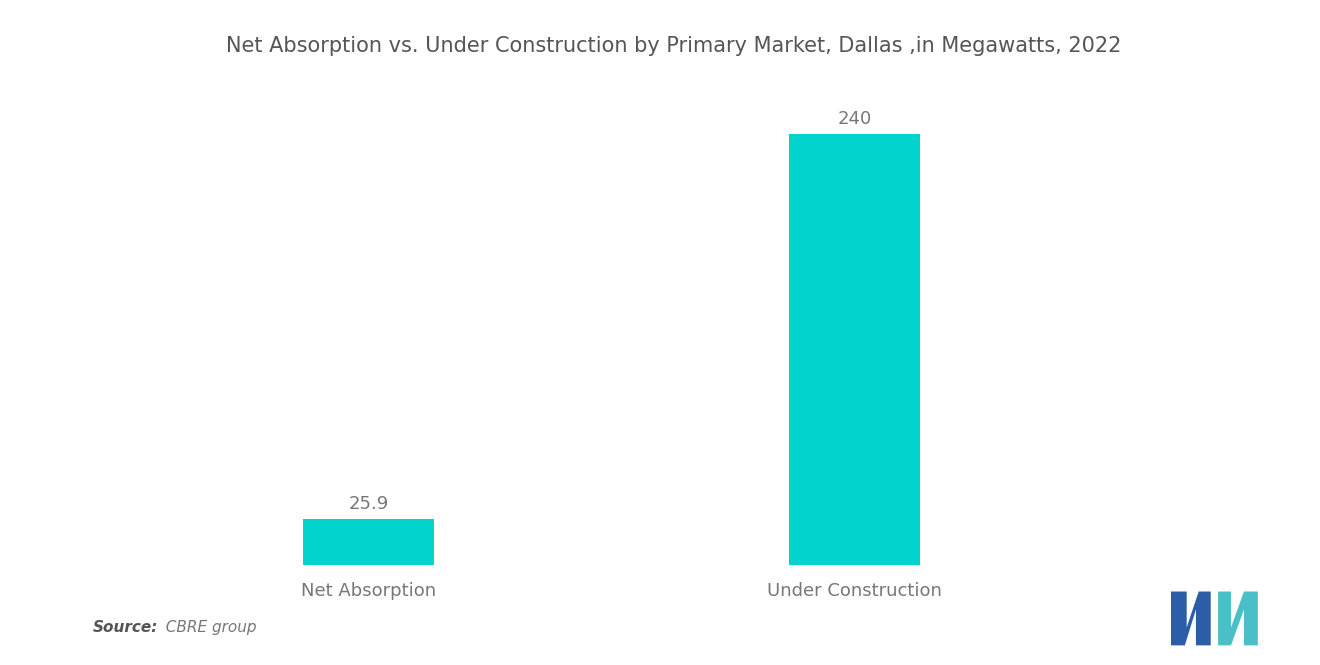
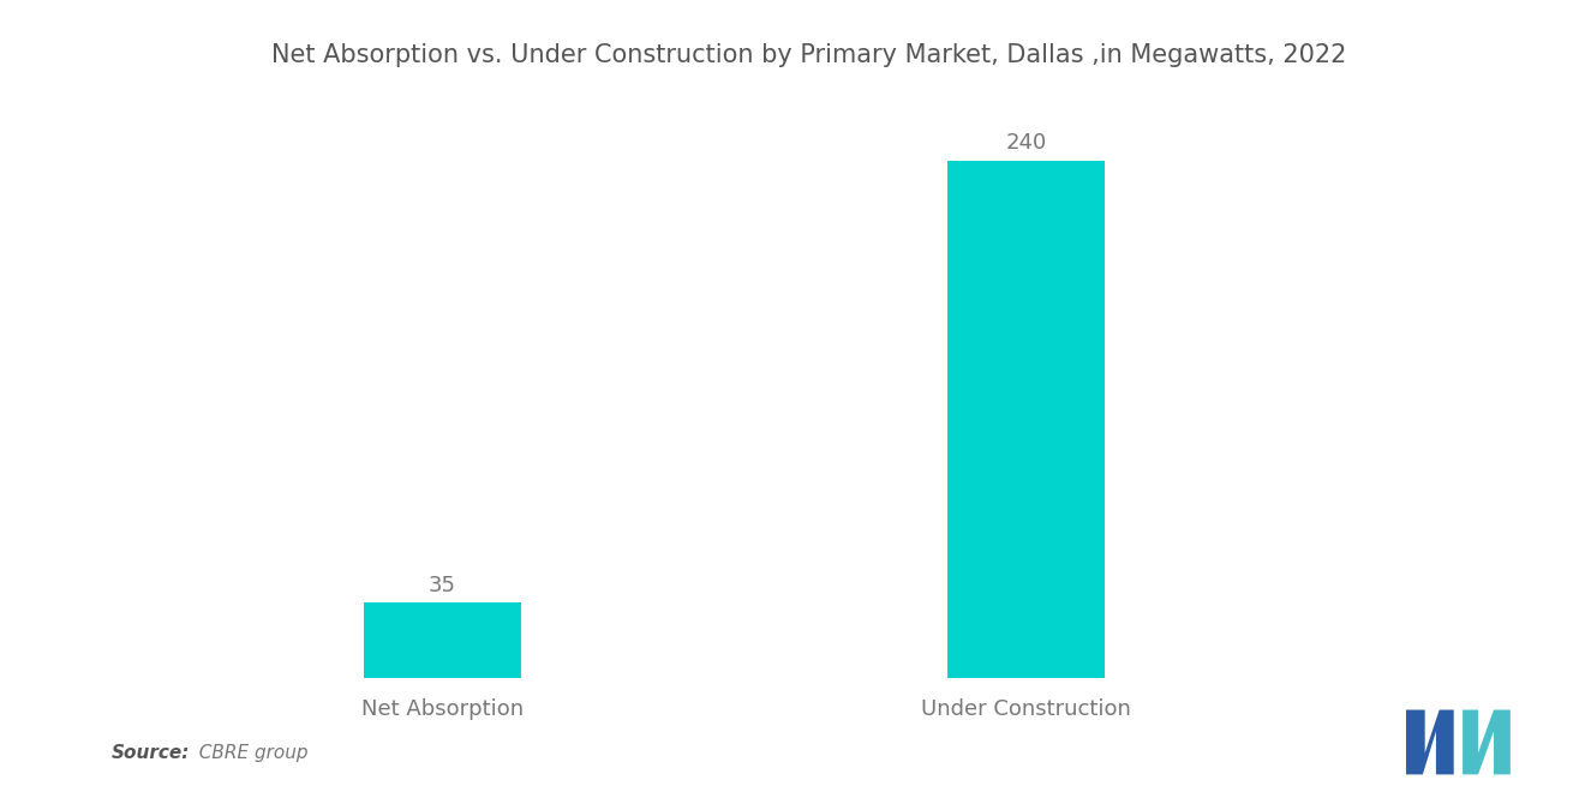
Net Absorption: 25.9 -> 35
